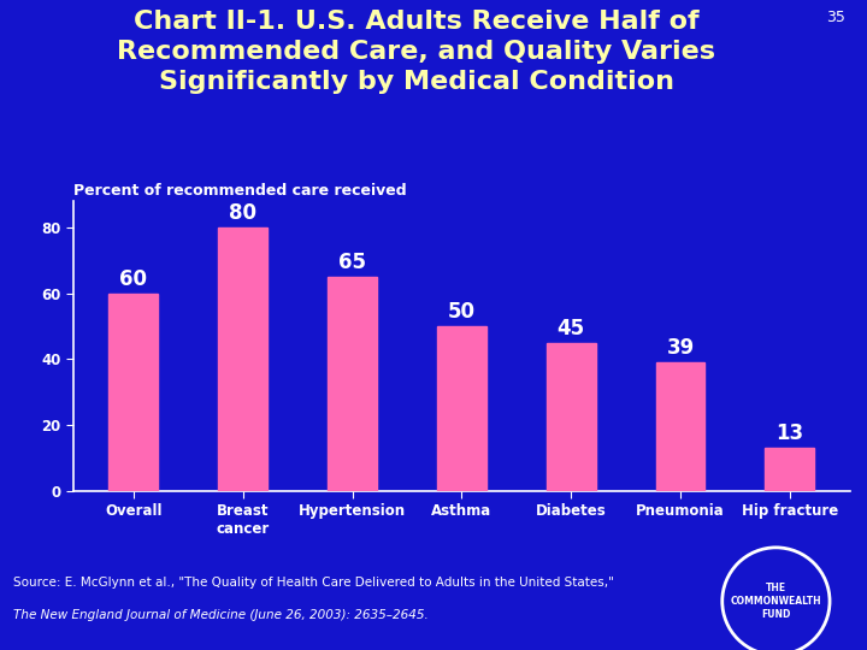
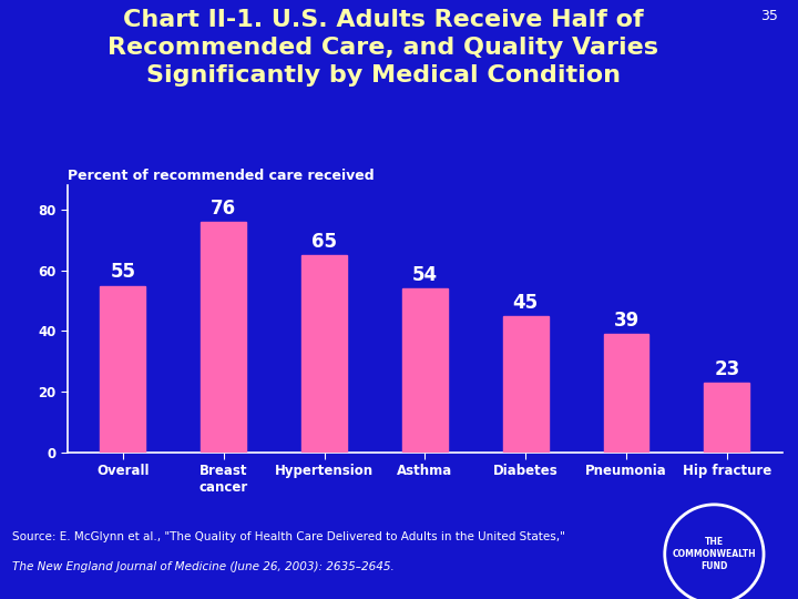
Overall: 60 -> 55
Breast cancer: 80 -> 76
Asthma: 50 -> 54
Hip fracture: 13 -> 23
